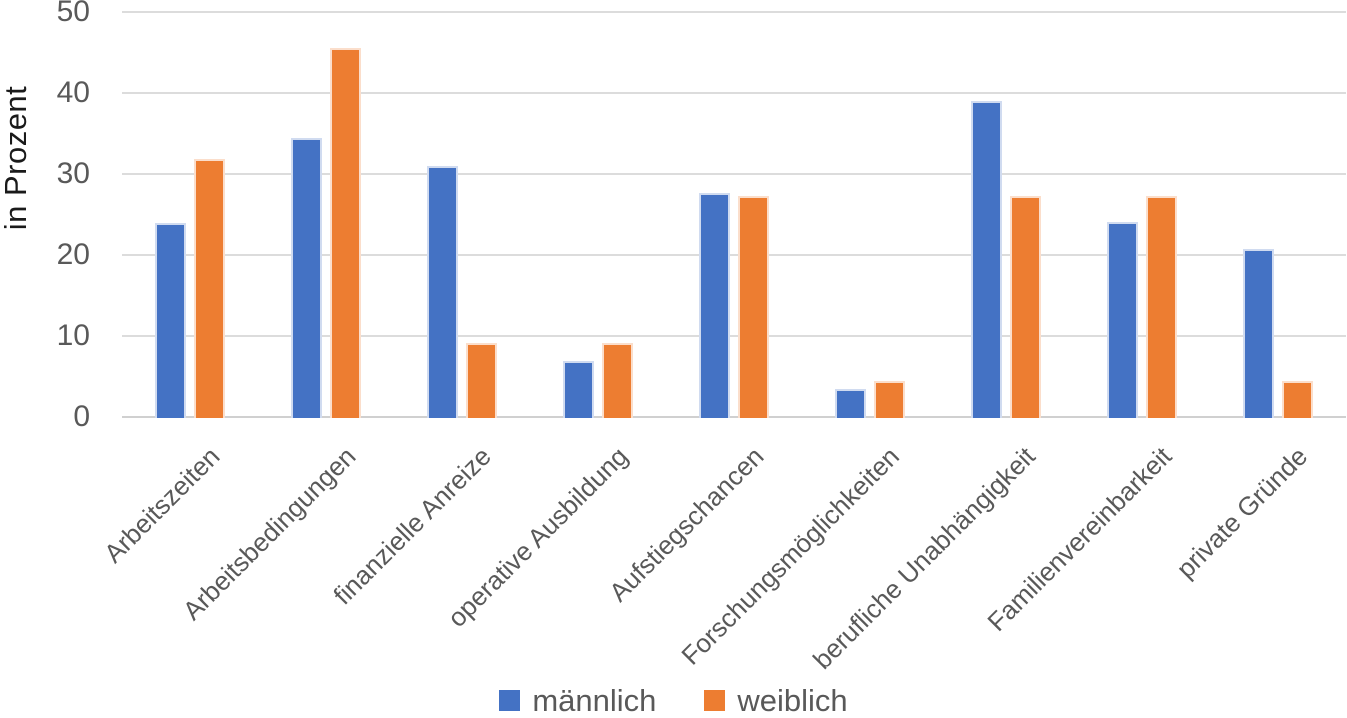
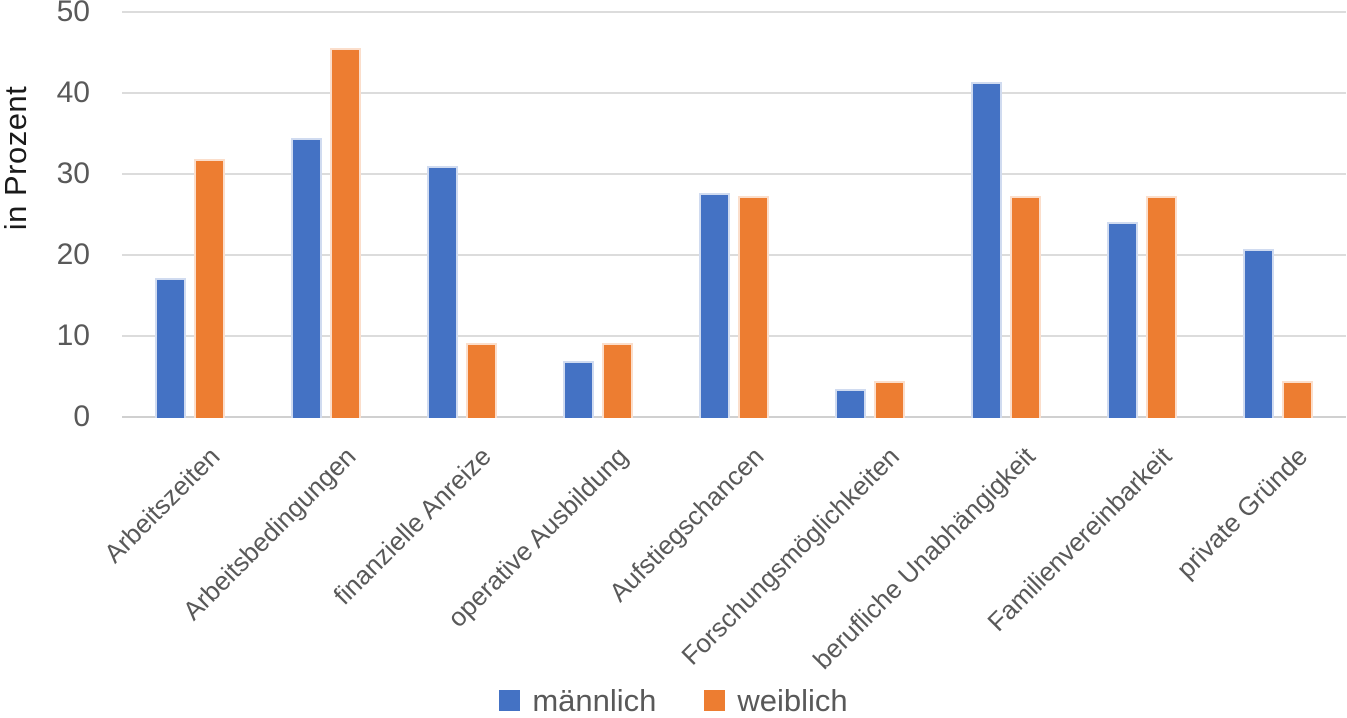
männlich/Arbeitszeiten: 24 -> 17
männlich/berufliche Unabhängigkeit: 39 -> 41
